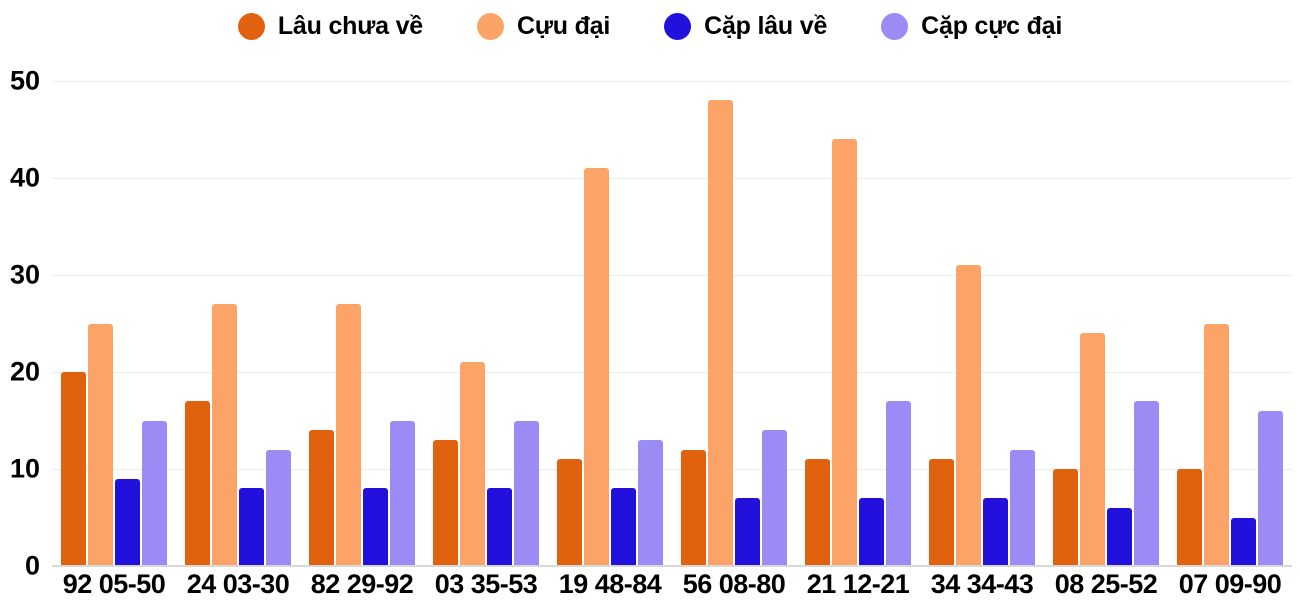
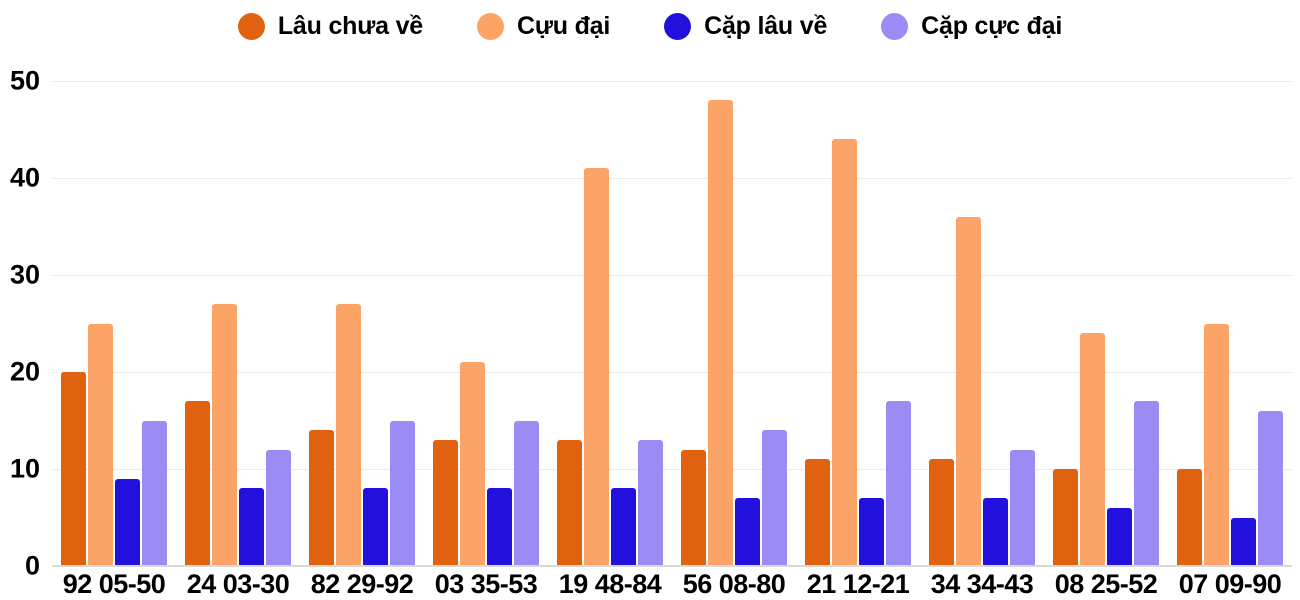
Lâu chưa về/19 48-84: 11 -> 13
Cựu đại/34 34-43: 31 -> 36
